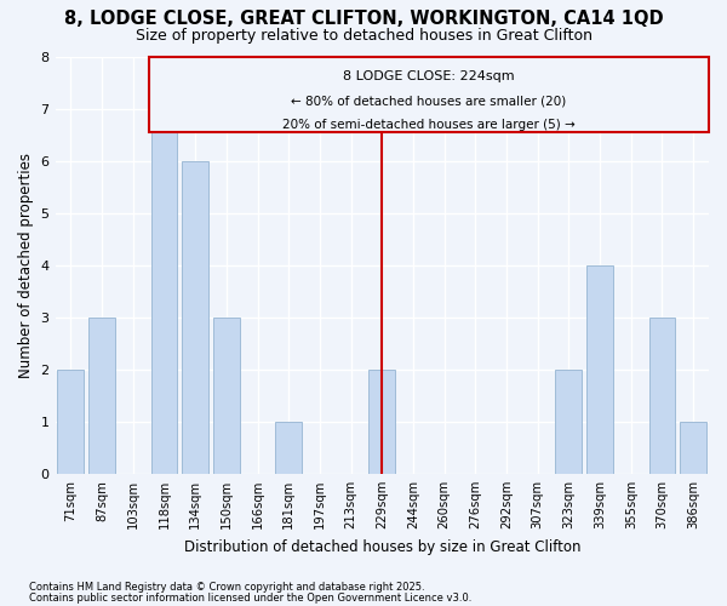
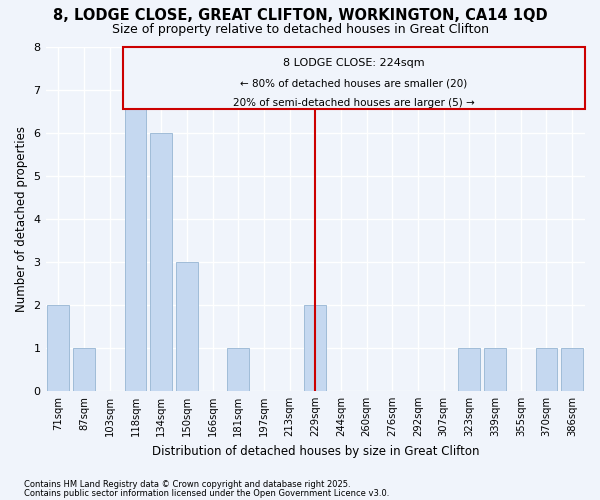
87sqm: 3 -> 1
323sqm: 2 -> 1
339sqm: 4 -> 1
370sqm: 3 -> 1
